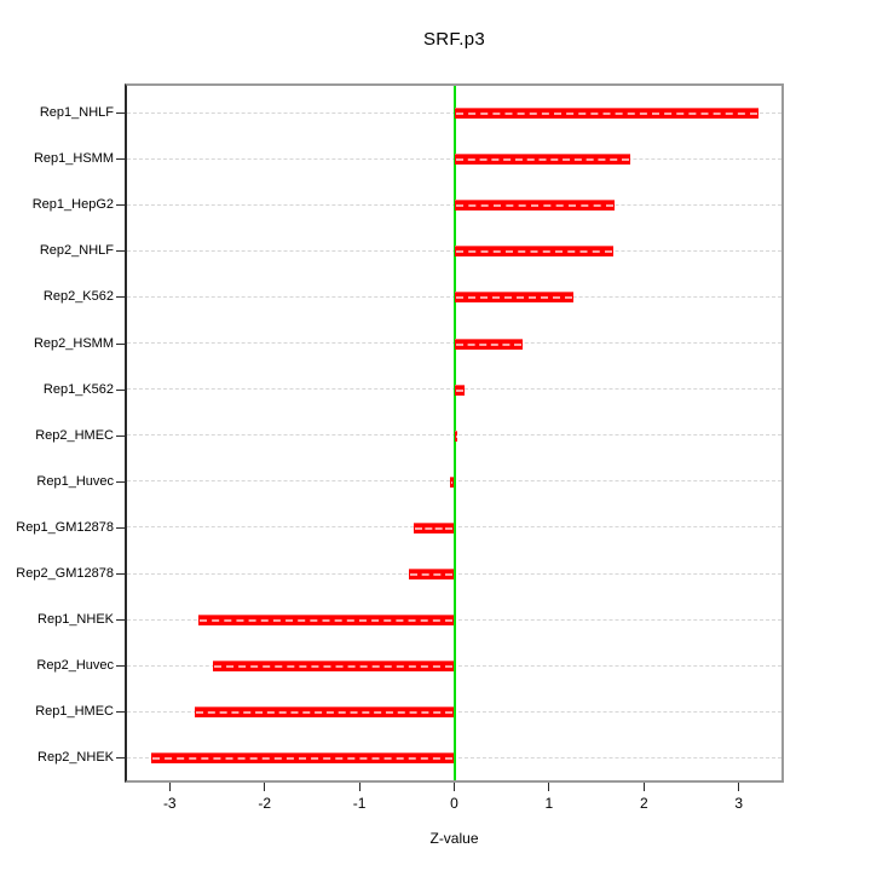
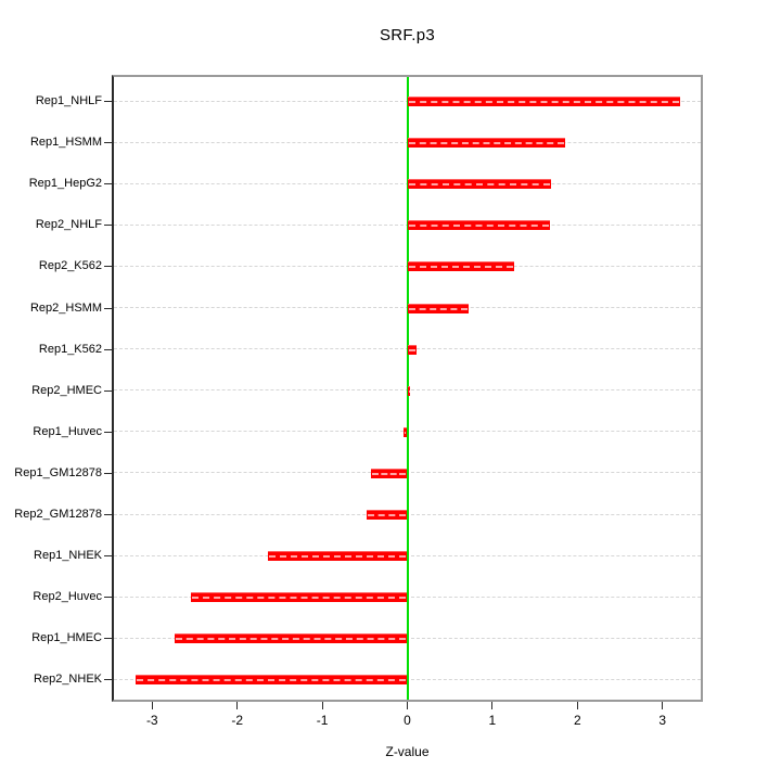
Rep1_NHEK: -2.7 -> -1.6
